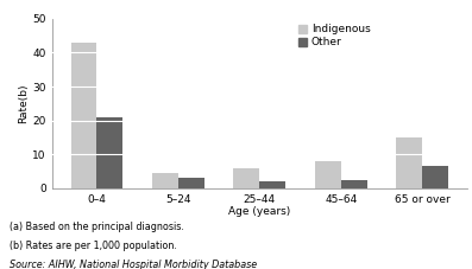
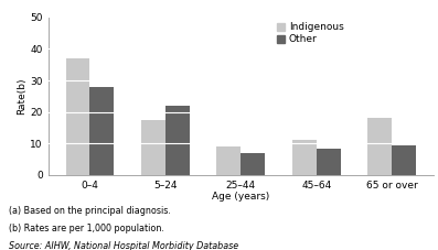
Indigenous/0–4: 43.0 -> 37.0
Other/0–4: 21.0 -> 28.0
Indigenous/5–24: 4.5 -> 17.5
Other/5–24: 3.0 -> 22.0
Indigenous/25–44: 6.0 -> 9.0
Other/25–44: 2.0 -> 7.0
Indigenous/45–64: 8.0 -> 11.0
Other/45–64: 2.5 -> 8.5
Indigenous/65 or over: 15.0 -> 18.0
Other/65 or over: 6.5 -> 9.5
